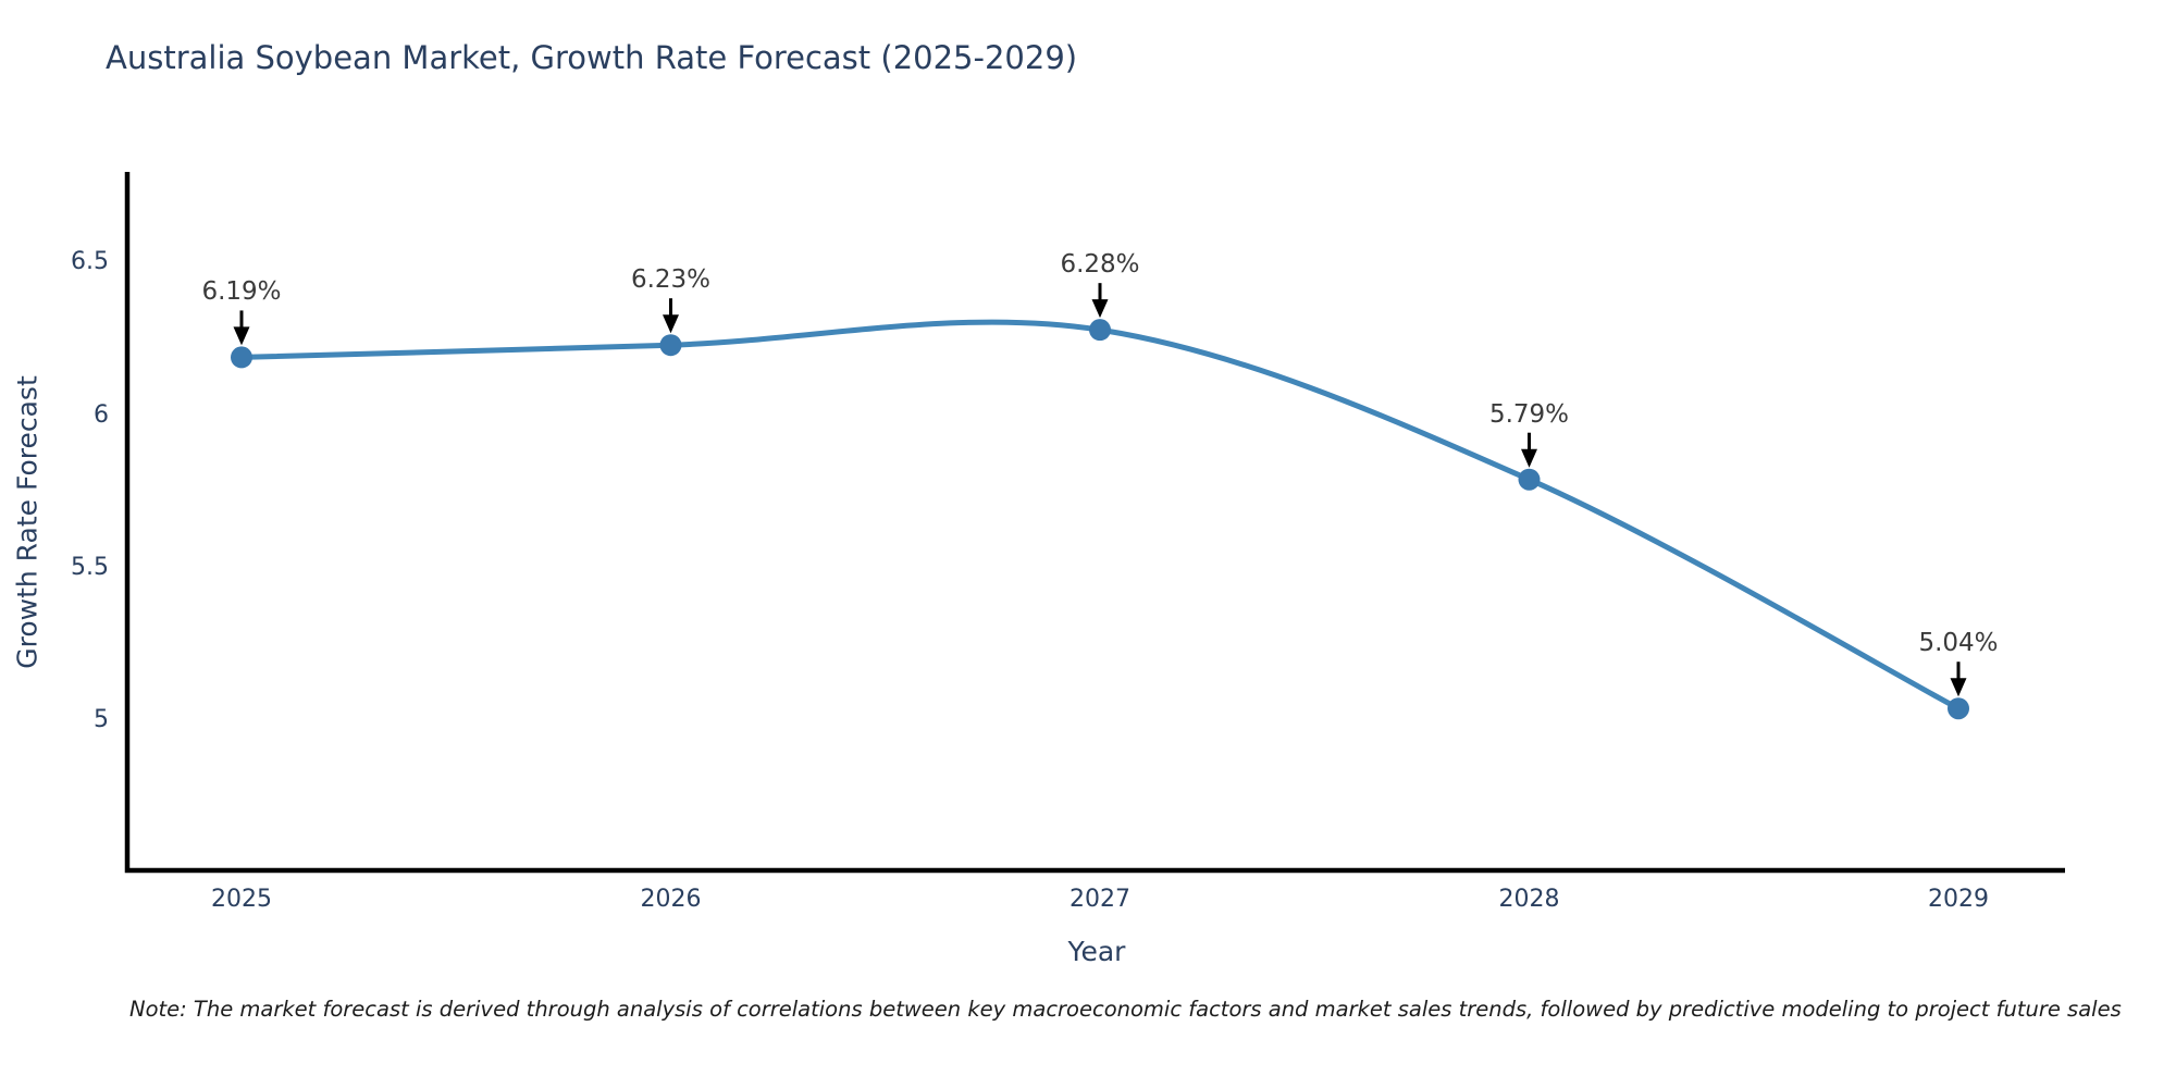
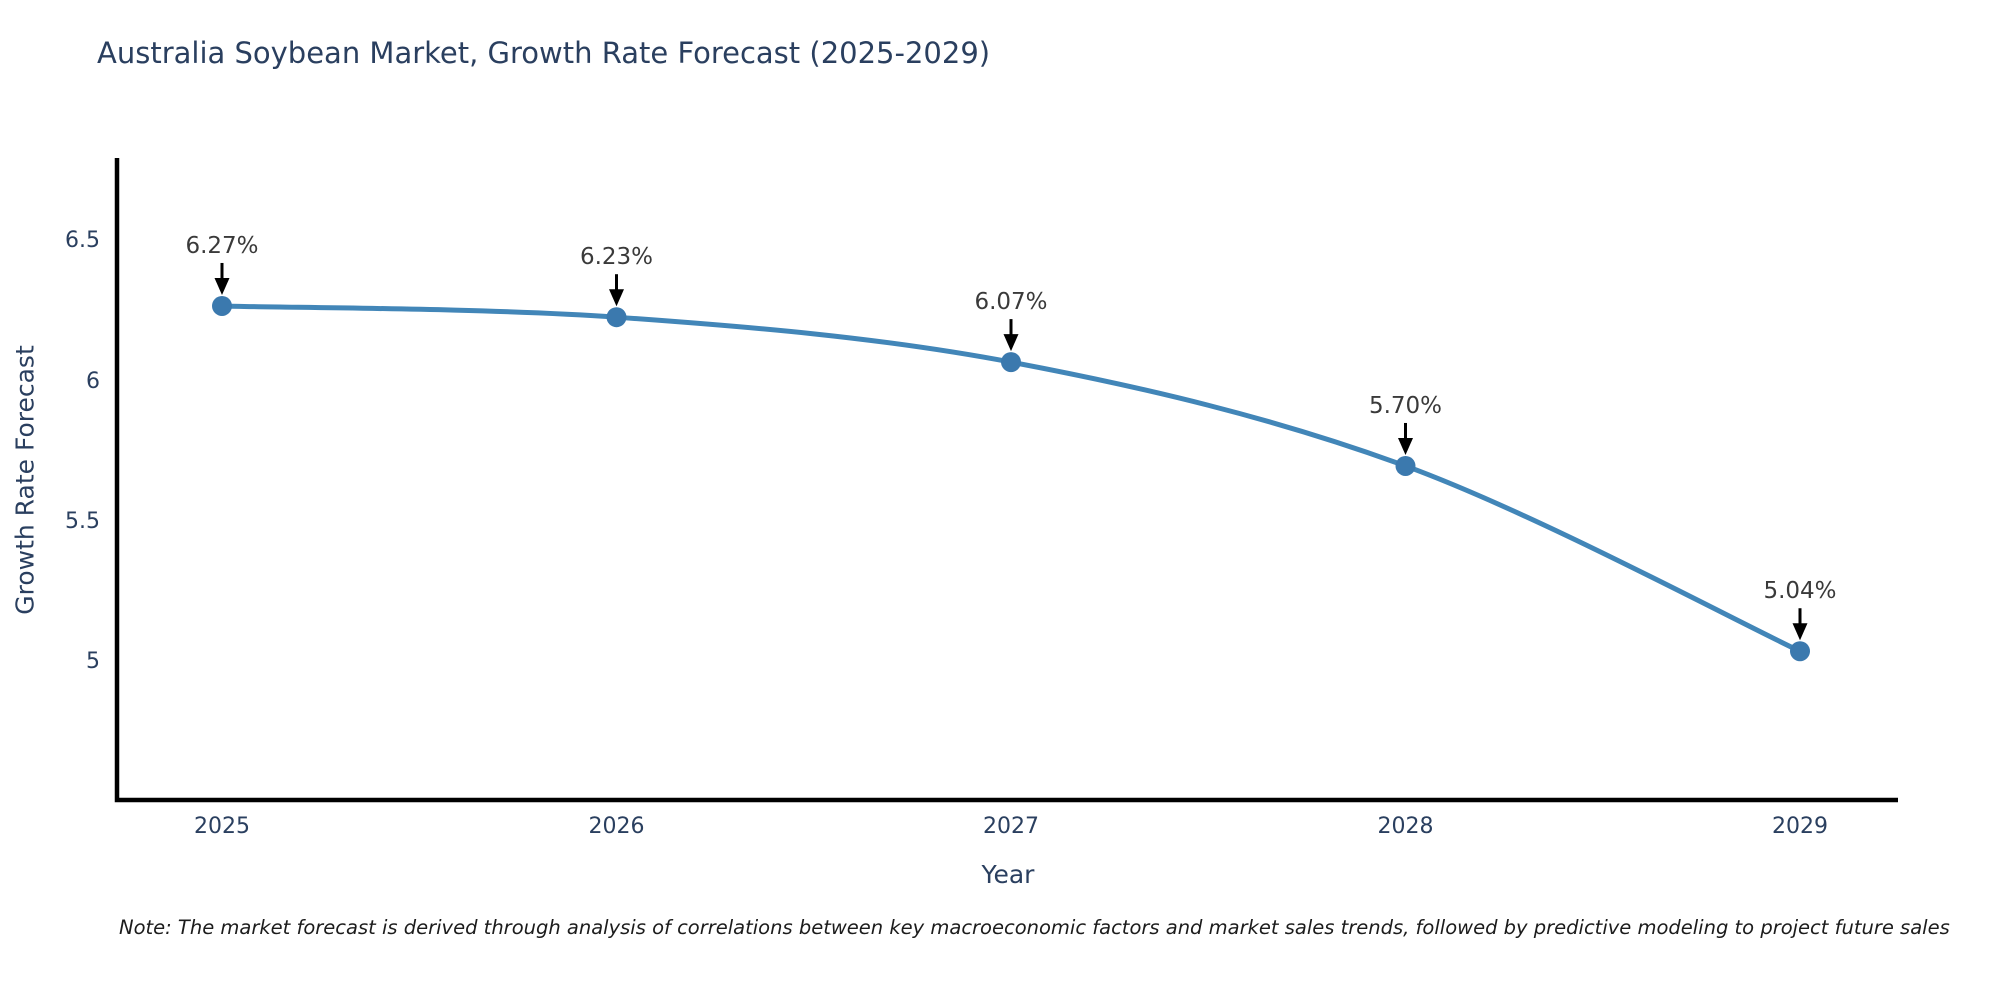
2025: 6.19% -> 6.27%
2027: 6.28% -> 6.07%
2028: 5.79% -> 5.70%
